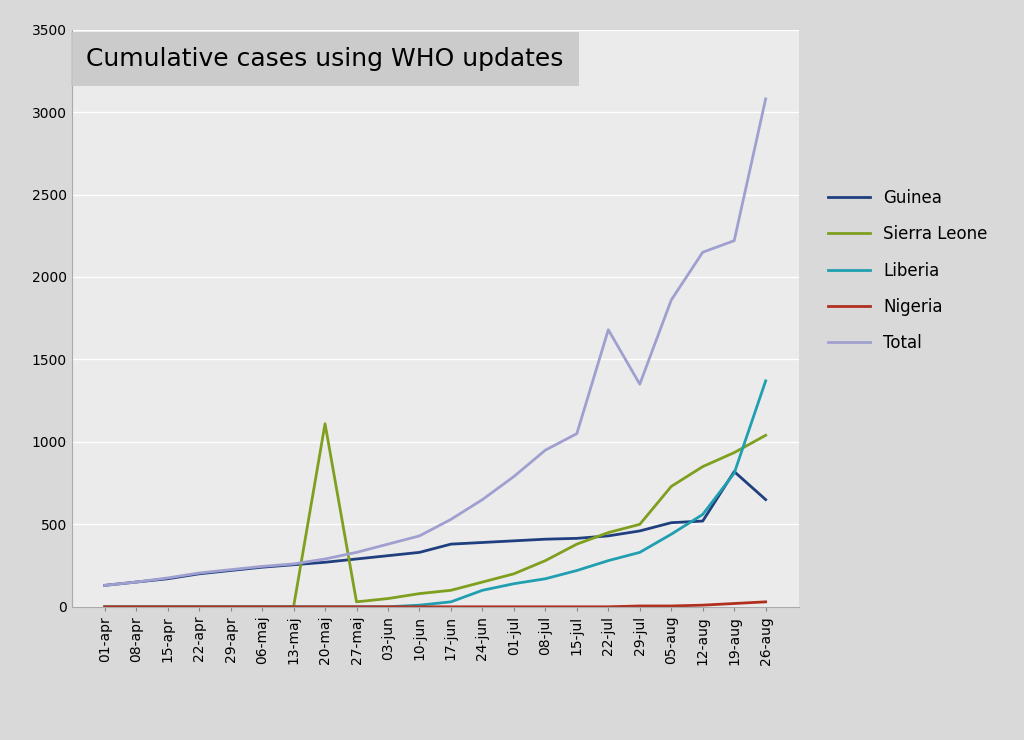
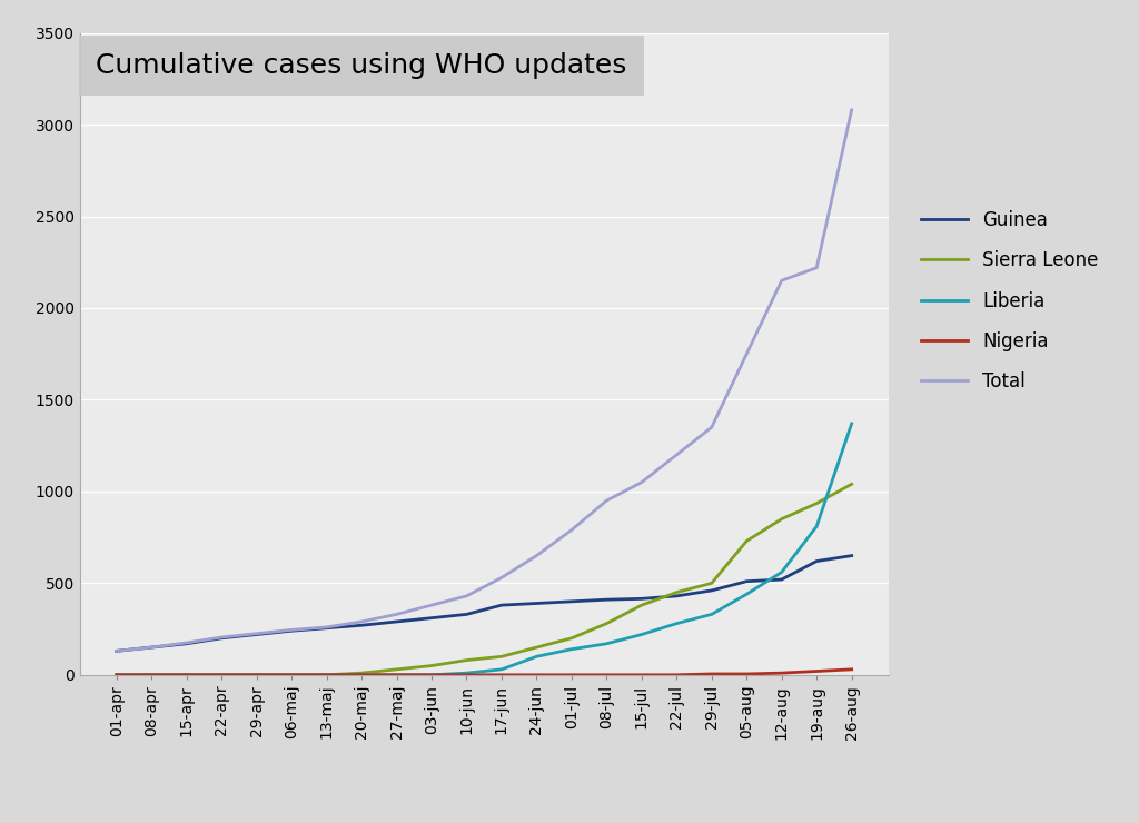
Sierra Leone/20-maj: 1110 -> 10
Total/22-jul: 1680 -> 1200
Total/05-aug: 1860 -> 1750
Guinea/19-aug: 820 -> 620
